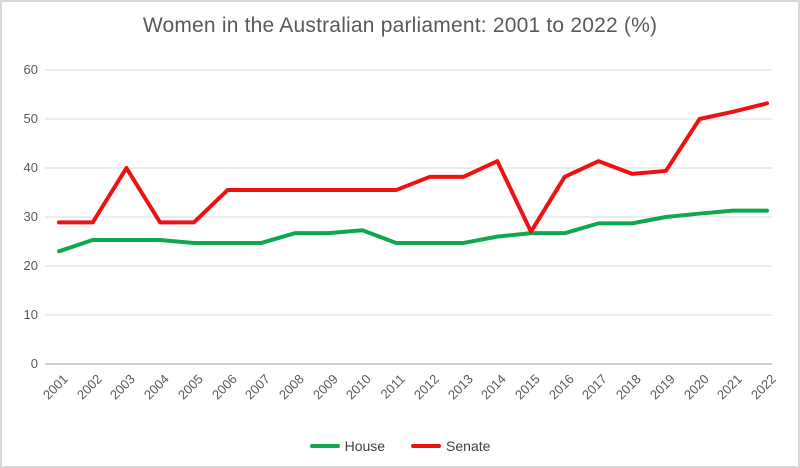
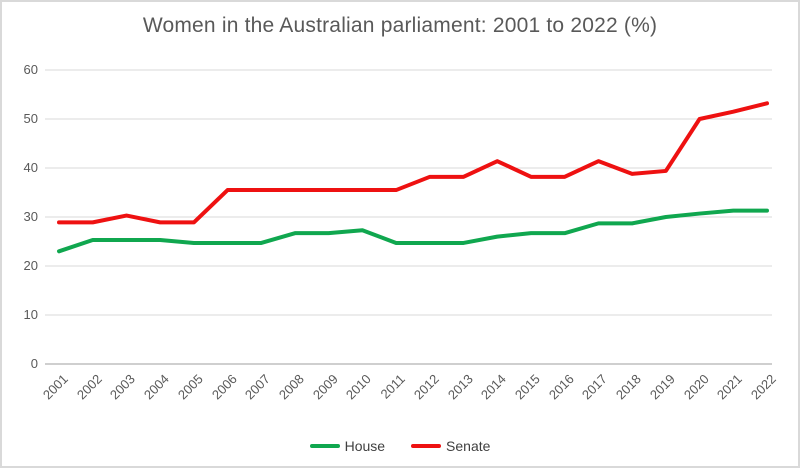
Senate/2003: 40 -> 30
Senate/2015: 27 -> 38
